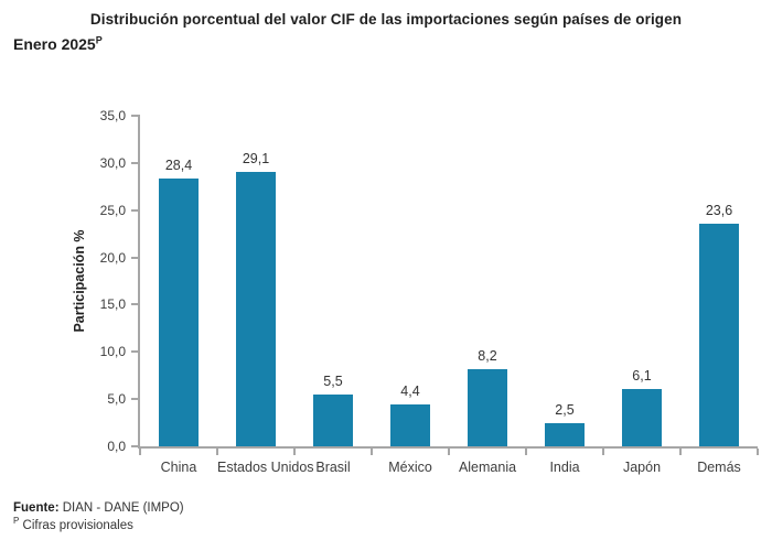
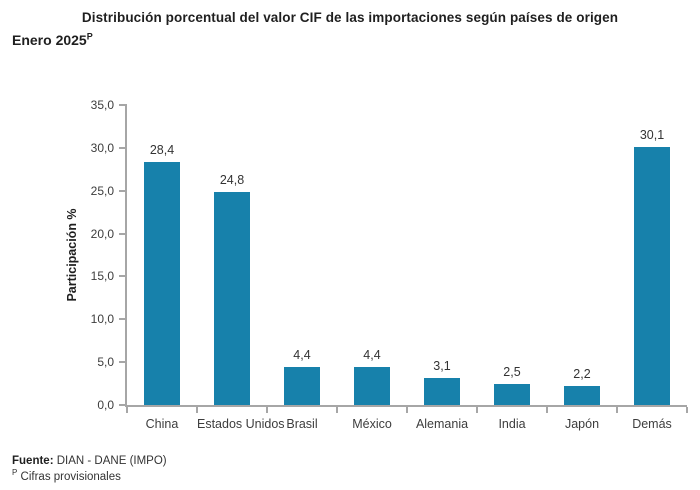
Estados Unidos: 29,1 -> 24,8
Brasil: 5,5 -> 4,4
Alemania: 8,2 -> 3,1
Japón: 6,1 -> 2,2
Demás: 23,6 -> 30,1
